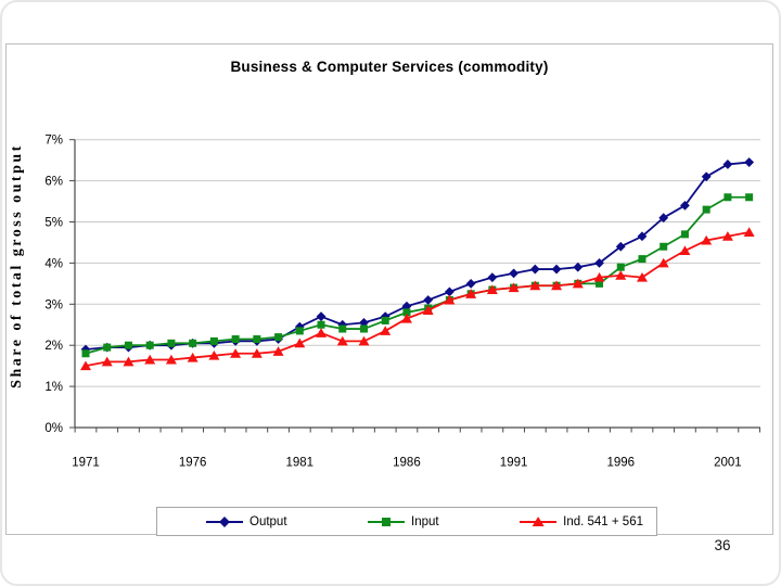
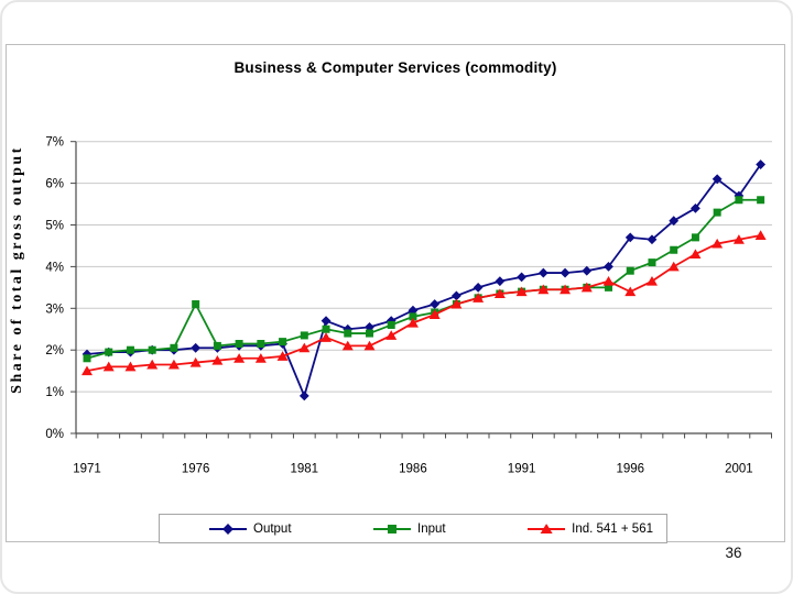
Input/1976: 2.0% -> 3.1%
Output/1981: 2.5% -> 0.9%
Output/1996: 4.4% -> 4.7%
Ind. 541 + 561/1996: 3.7% -> 3.4%
Output/2001: 6.4% -> 5.7%
